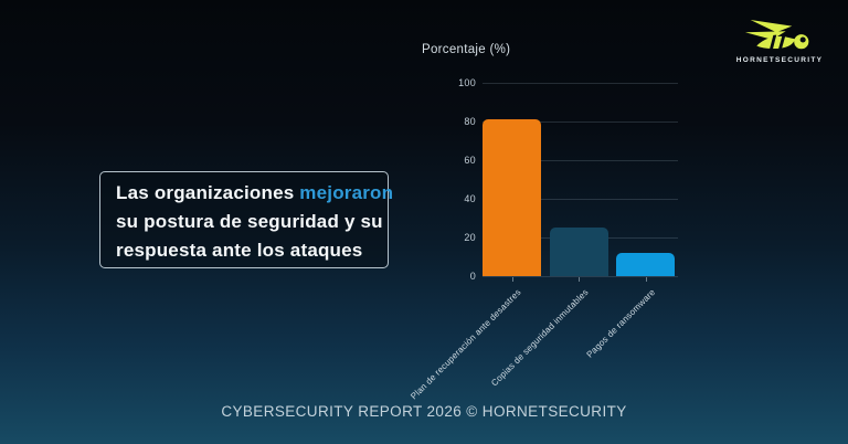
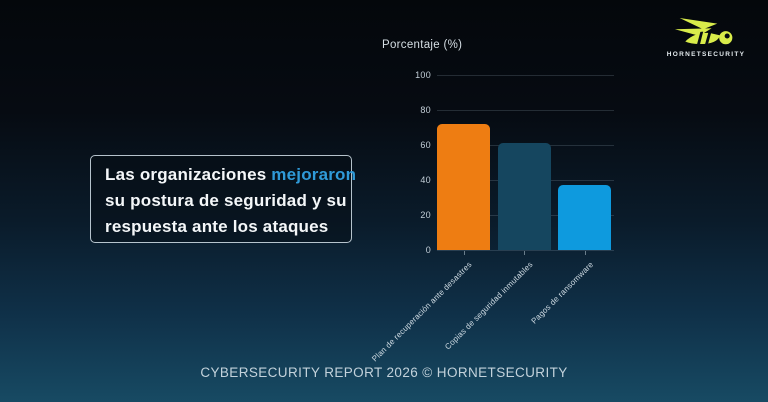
Plan de recuperación ante desastres: 81 -> 72
Copias de seguridad inmutables: 25 -> 61
Pagos de ransomware: 12 -> 37
